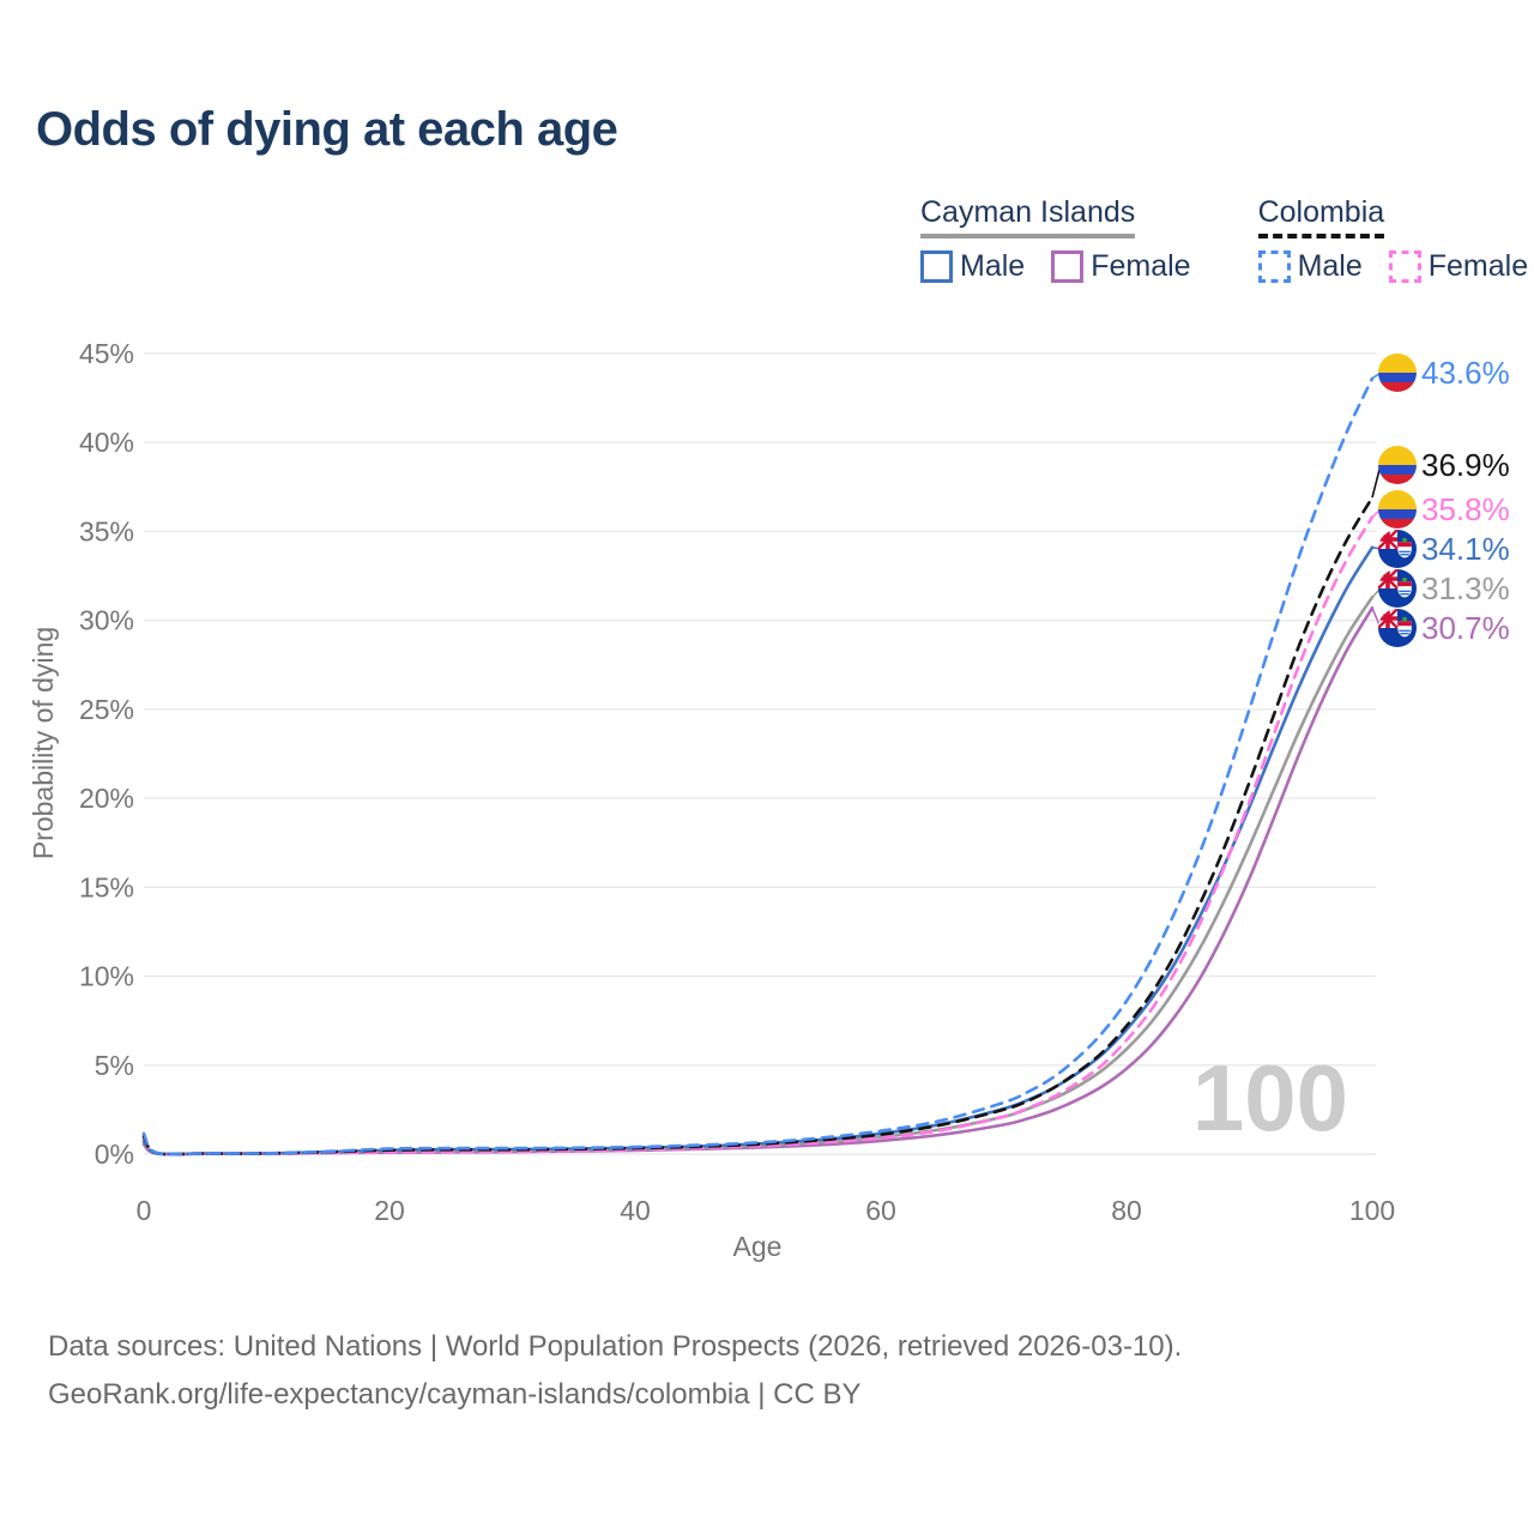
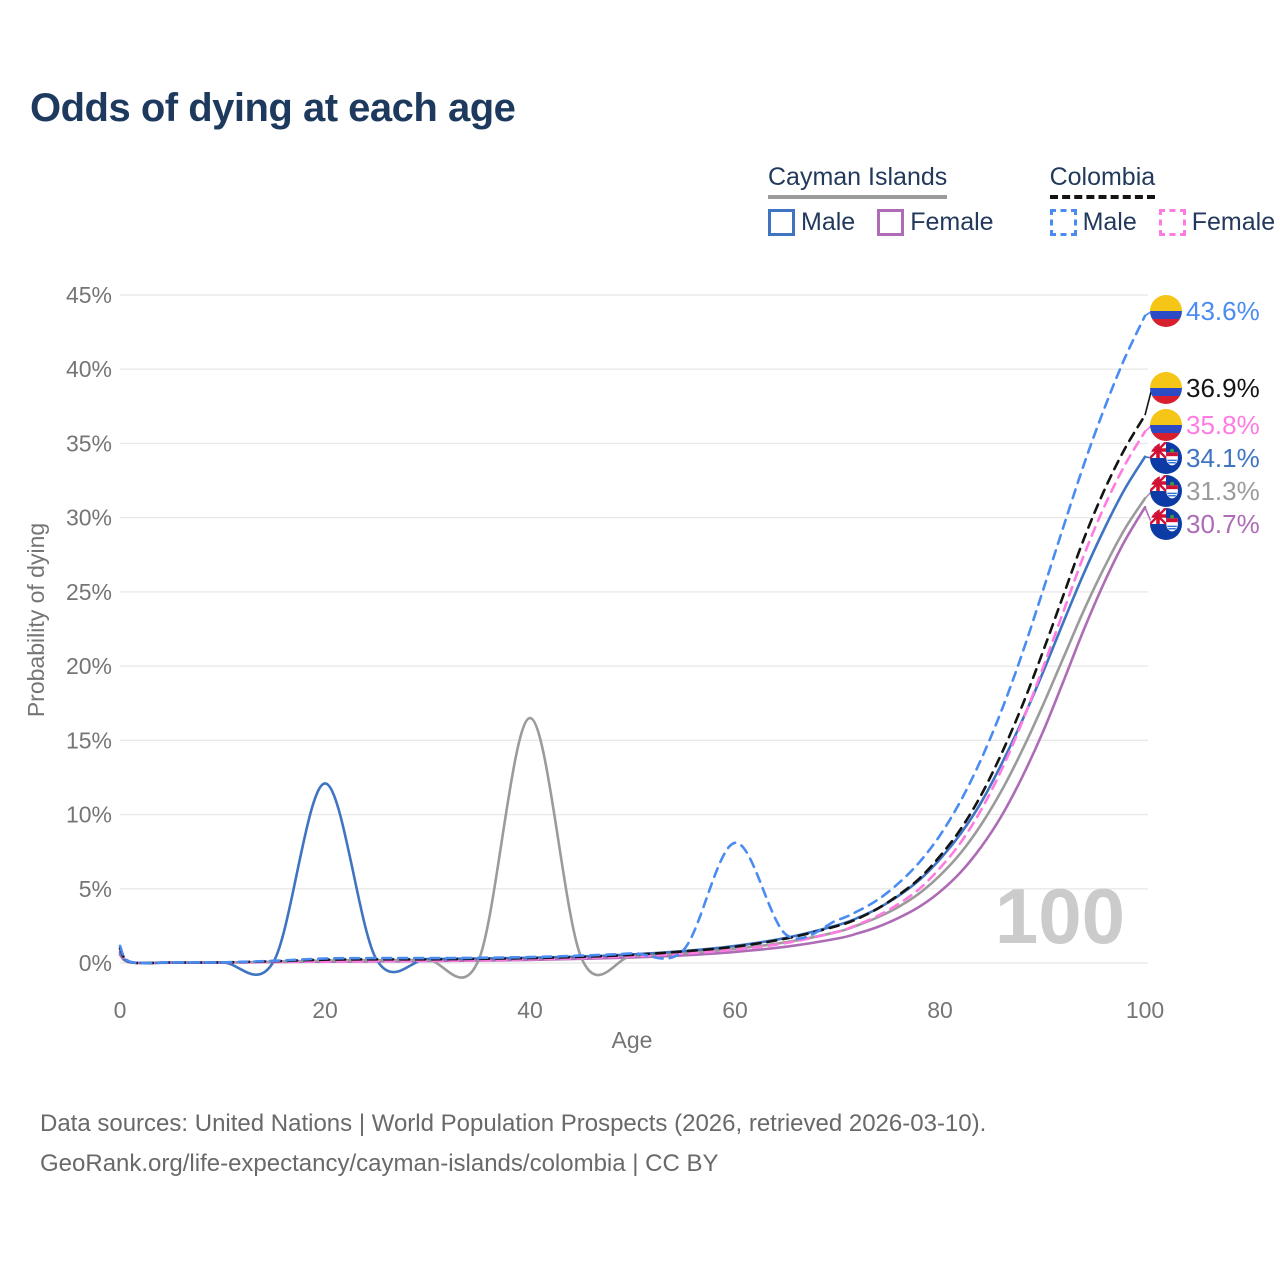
Cayman Islands Male/20: 0.2% -> 12.1%
Cayman Islands/40: 0.3% -> 16.5%
Colombia Male/60: 1.3% -> 8.1%
